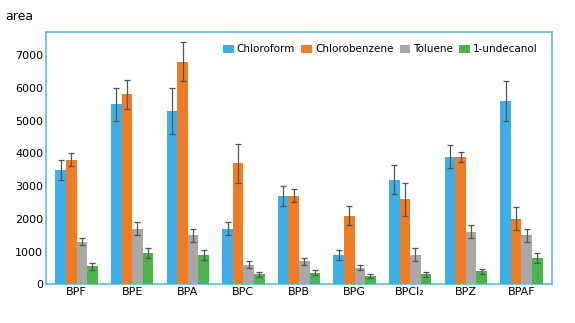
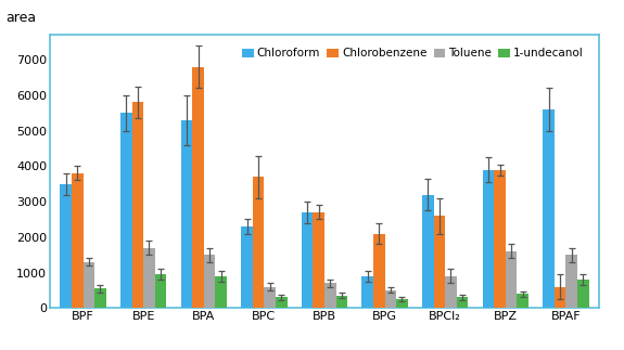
Chloroform/BPC: 1700 -> 2300
Chlorobenzene/BPAF: 2000 -> 600
